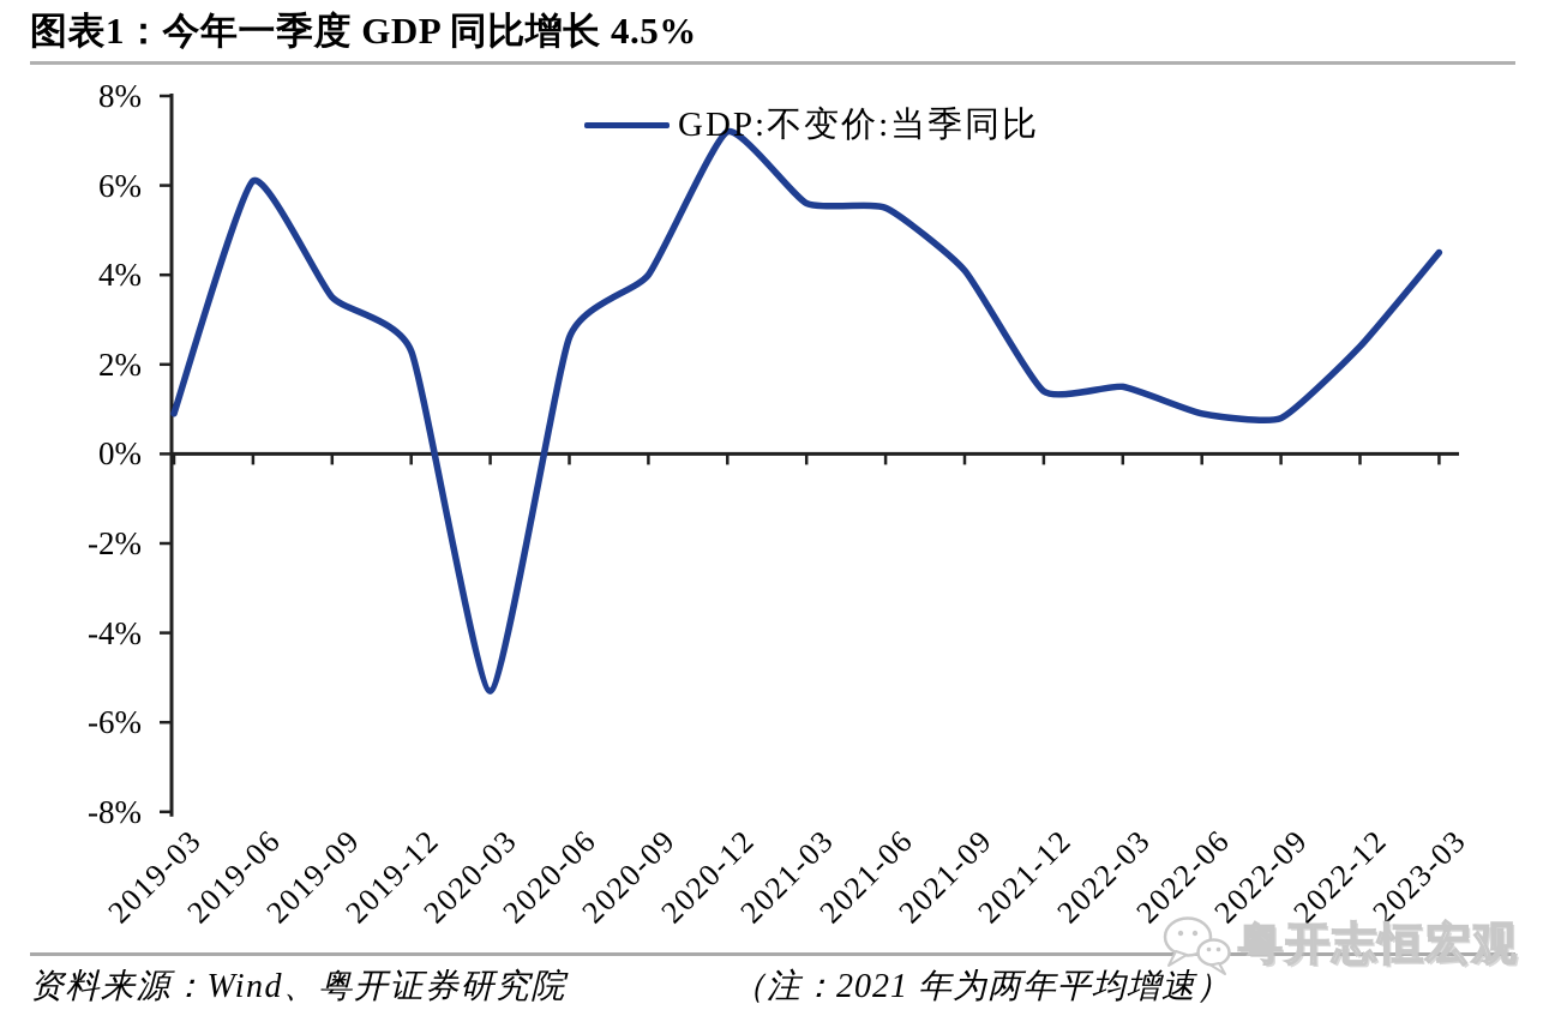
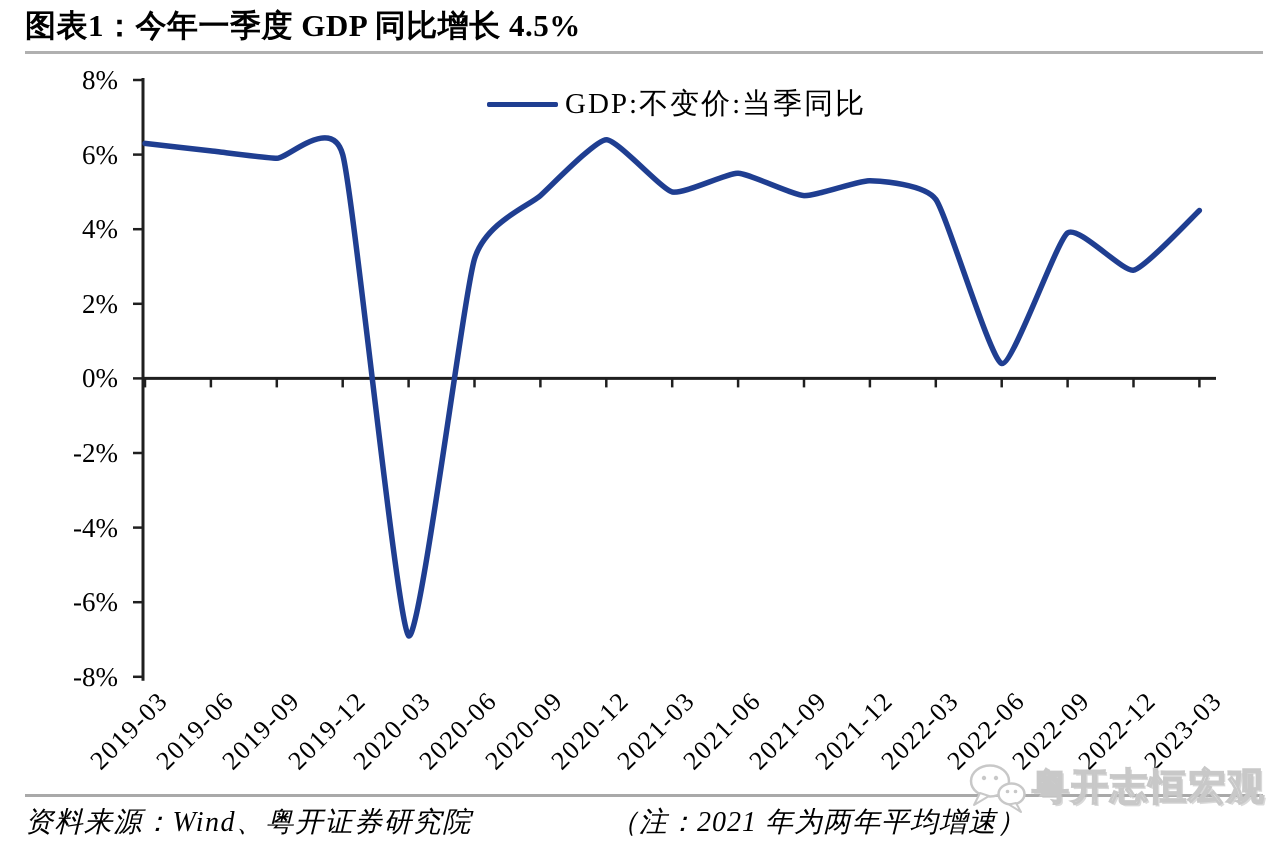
2019-03: 0.9% -> 6.3%
2019-09: 3.5% -> 5.9%
2019-12: 2.3% -> 6.0%
2020-03: -5.3% -> -6.9%
2020-06: 2.6% -> 3.2%
2020-09: 4.0% -> 4.9%
2020-12: 7.2% -> 6.4%
2021-03: 5.6% -> 5.0%
2021-09: 4.1% -> 4.9%
2021-12: 1.4% -> 5.3%
2022-03: 1.5% -> 4.8%
2022-06: 0.9% -> 0.4%
2022-09: 0.8% -> 3.9%
2022-12: 2.4% -> 2.9%
